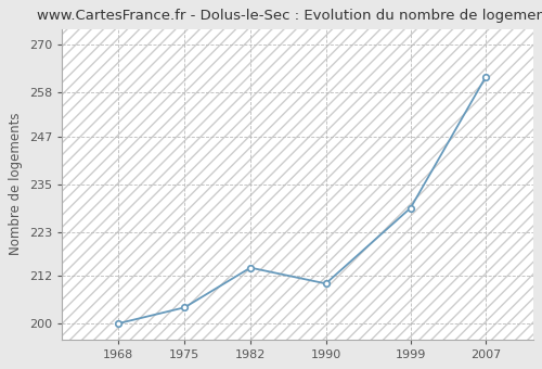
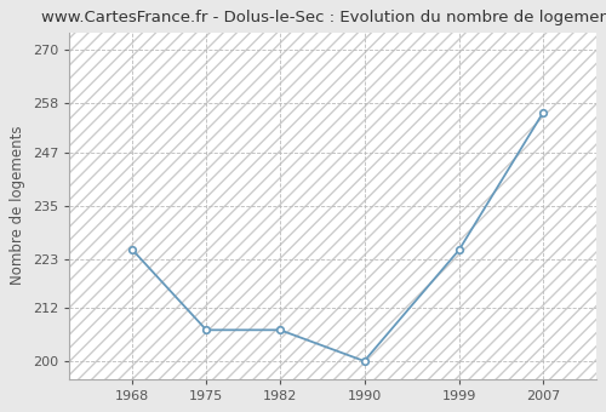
1968: 200 -> 225
1975: 204 -> 207
1982: 214 -> 207
1990: 210 -> 200
1999: 229 -> 225
2007: 262 -> 256
